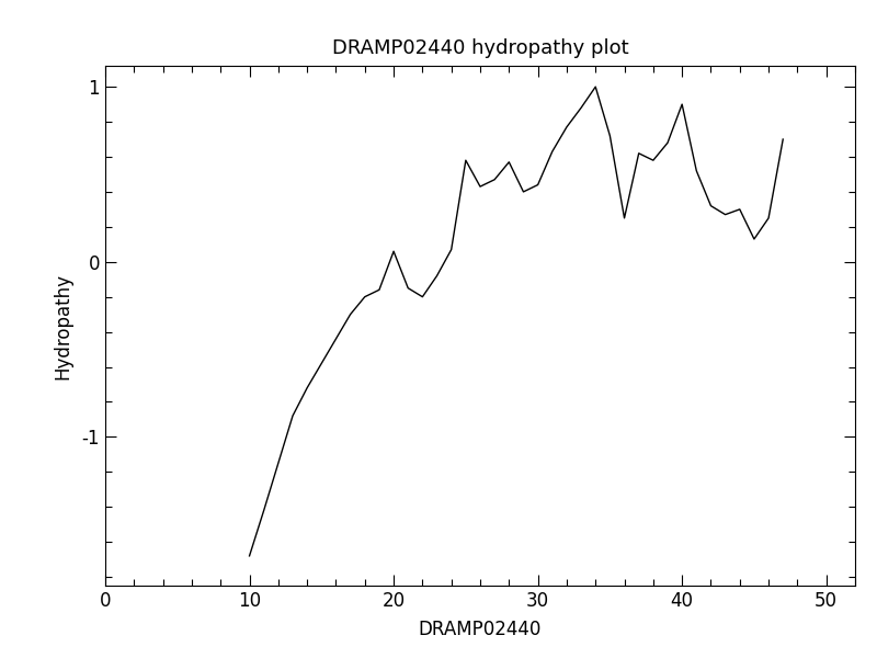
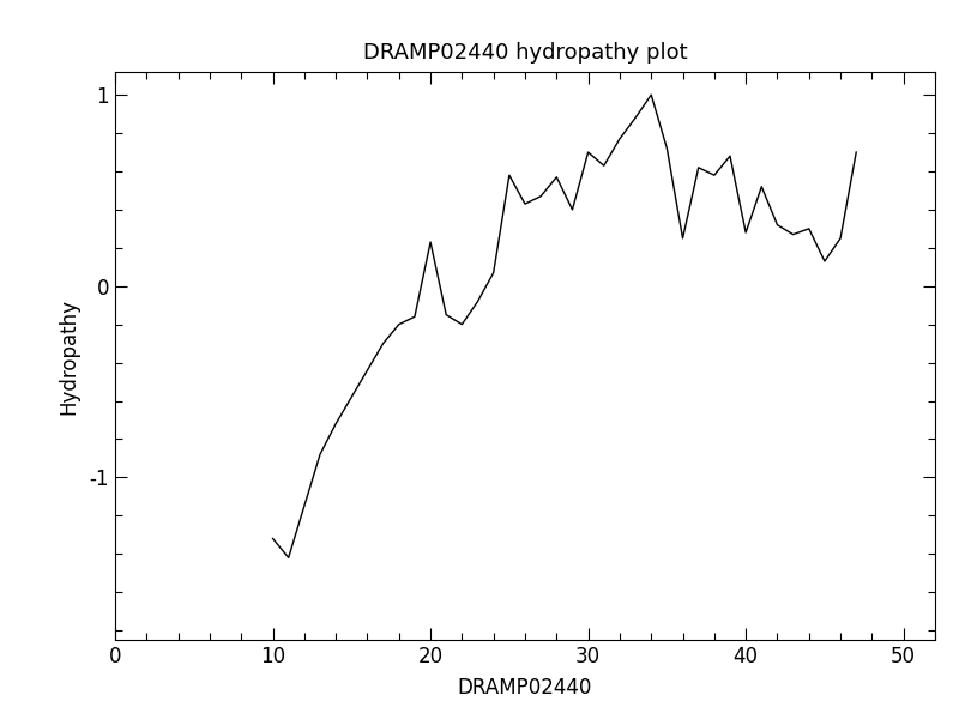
10: -1.68 -> -1.32
20: 0.06 -> 0.23
30: 0.44 -> 0.70
40: 0.90 -> 0.28
